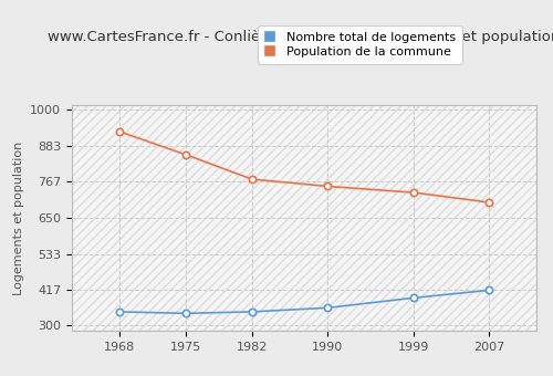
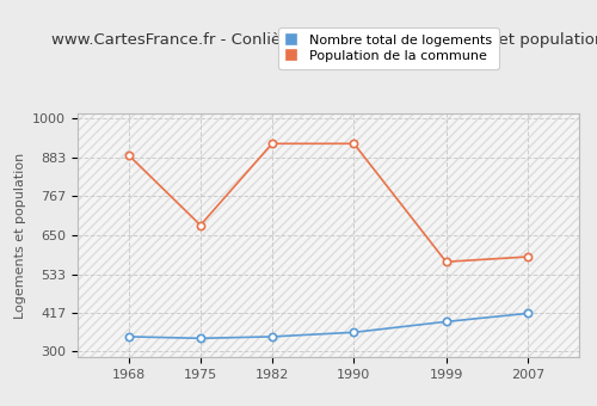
Population de la commune/1968: 930 -> 890
Population de la commune/1975: 855 -> 680
Population de la commune/1982: 775 -> 925
Population de la commune/1990: 752 -> 925
Population de la commune/1999: 732 -> 570
Population de la commune/2007: 700 -> 585
